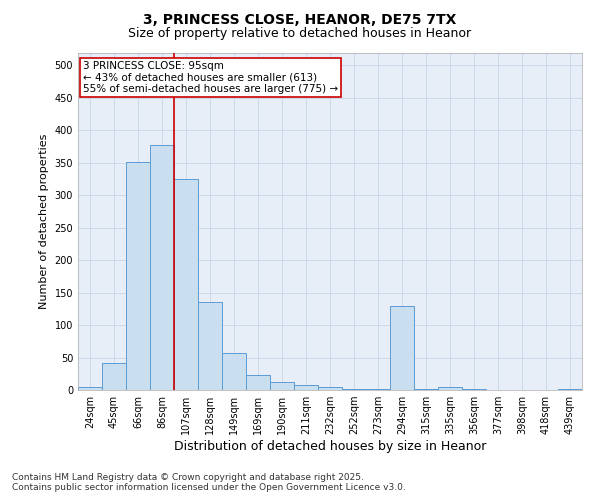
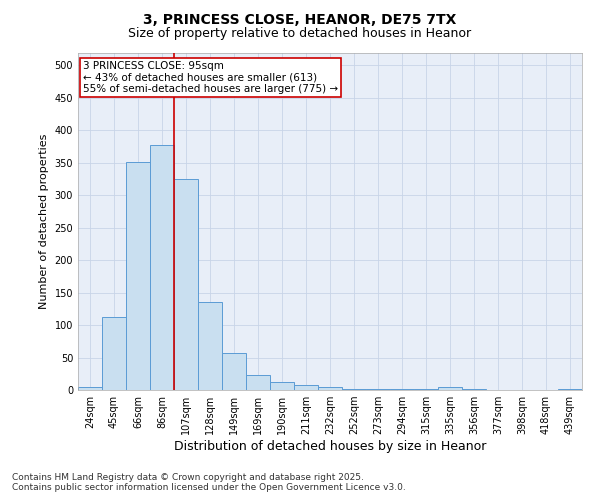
45sqm: 42 -> 112
294sqm: 130 -> 1
